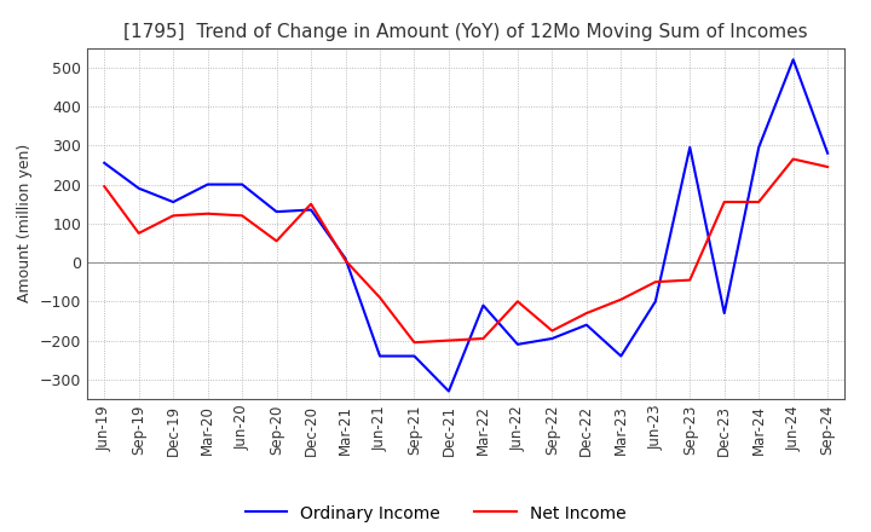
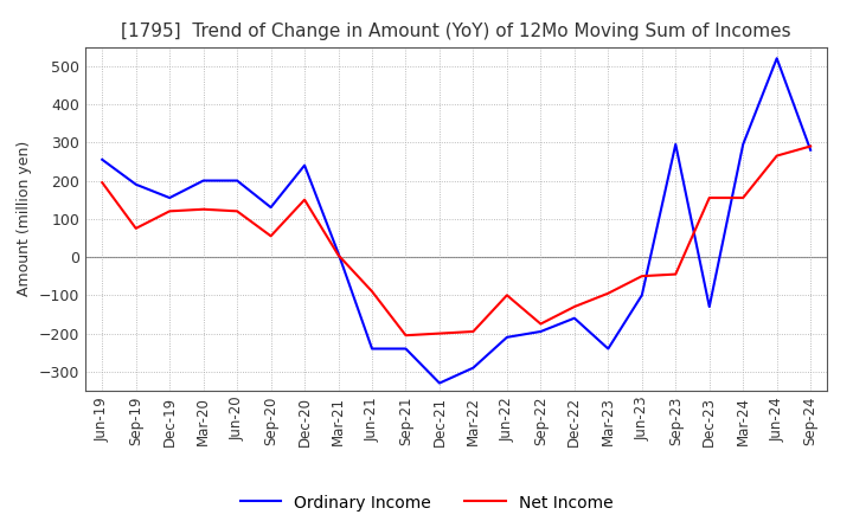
Ordinary Income/Dec-20: 135 -> 240
Ordinary Income/Mar-22: -110 -> -290
Net Income/Sep-24: 245 -> 290
